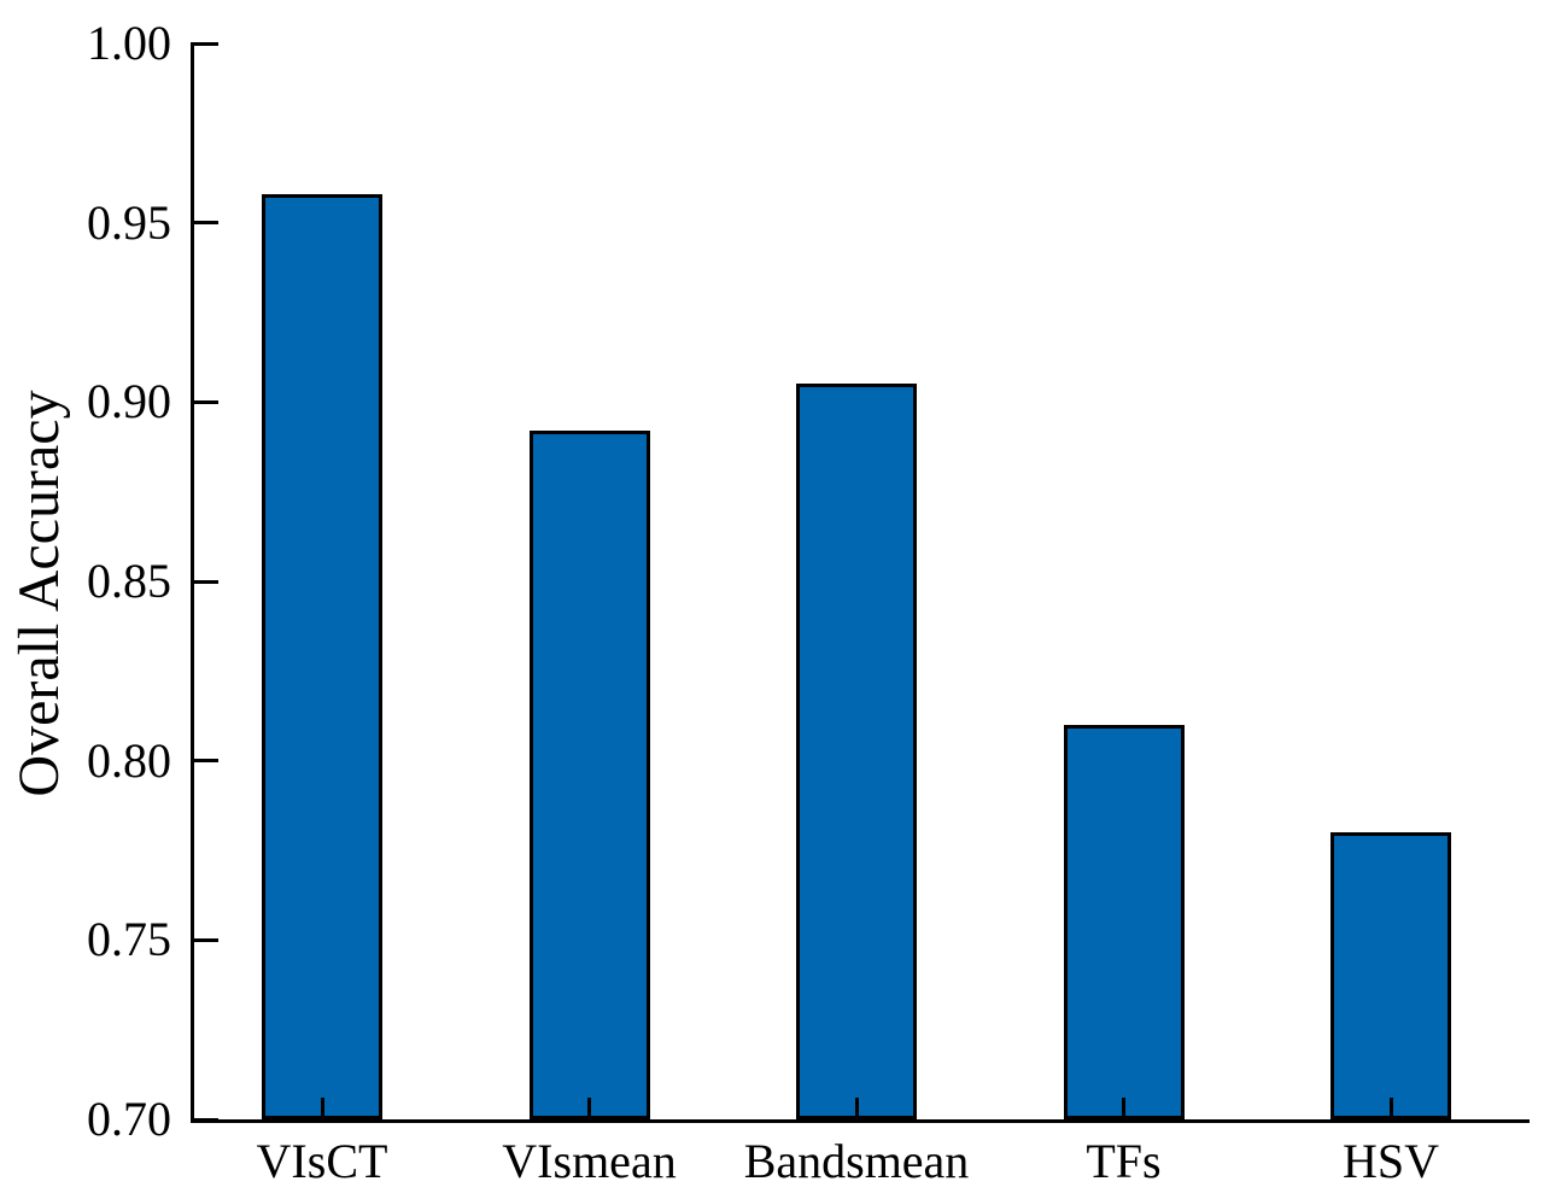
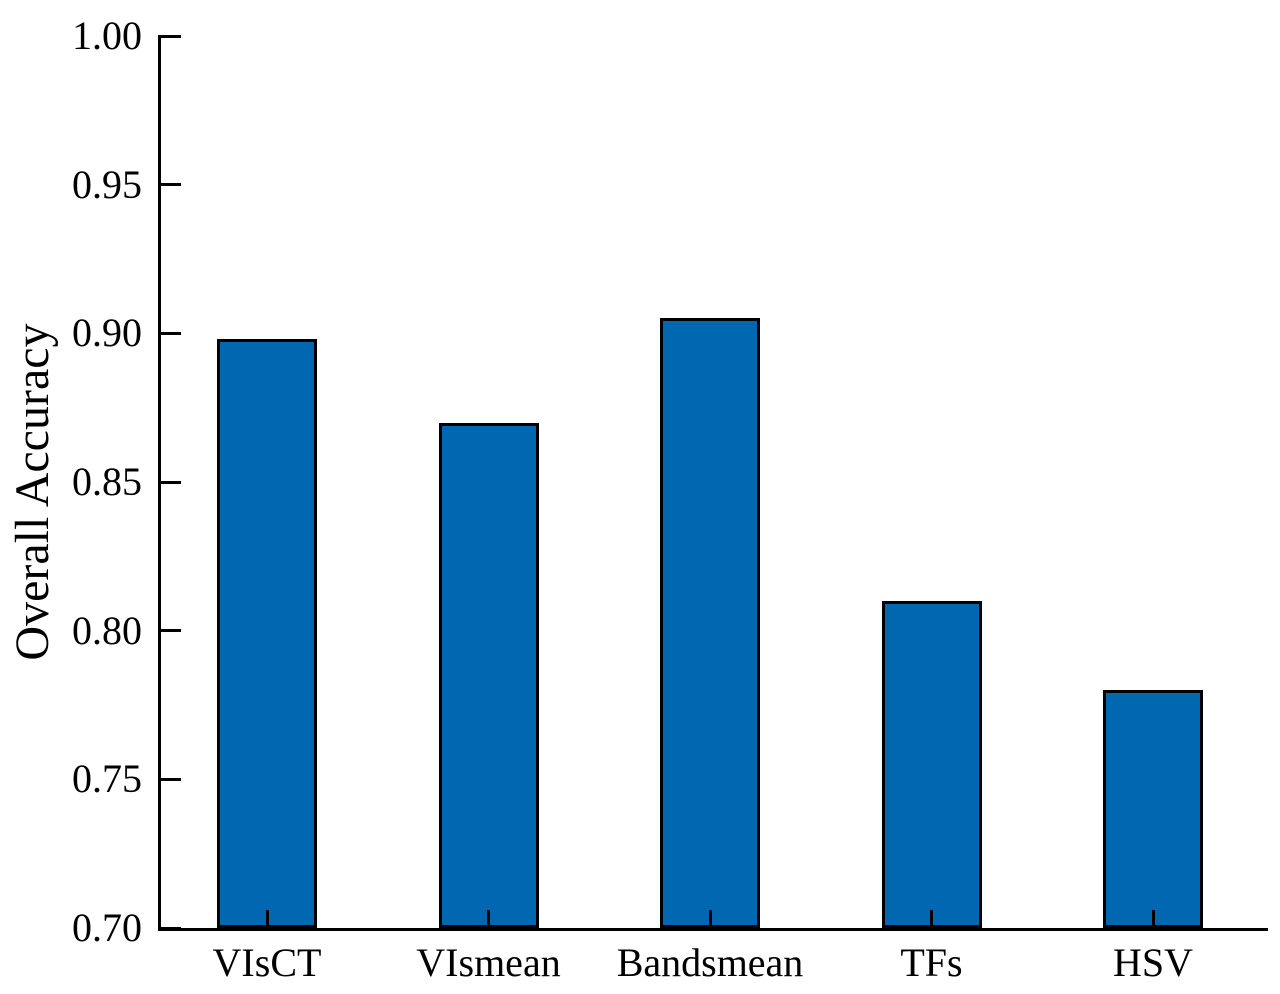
VIsCT: 0.958 -> 0.898
VIsmean: 0.892 -> 0.870
